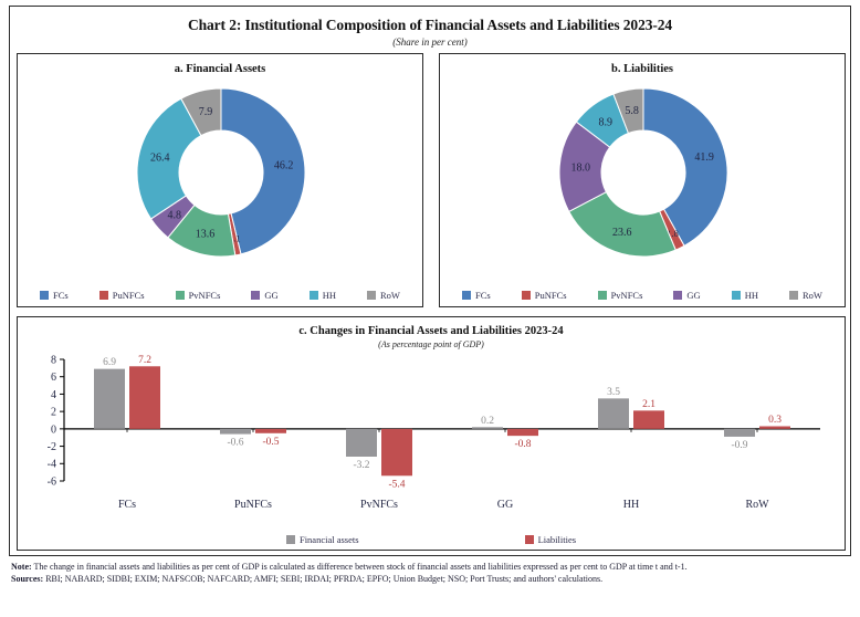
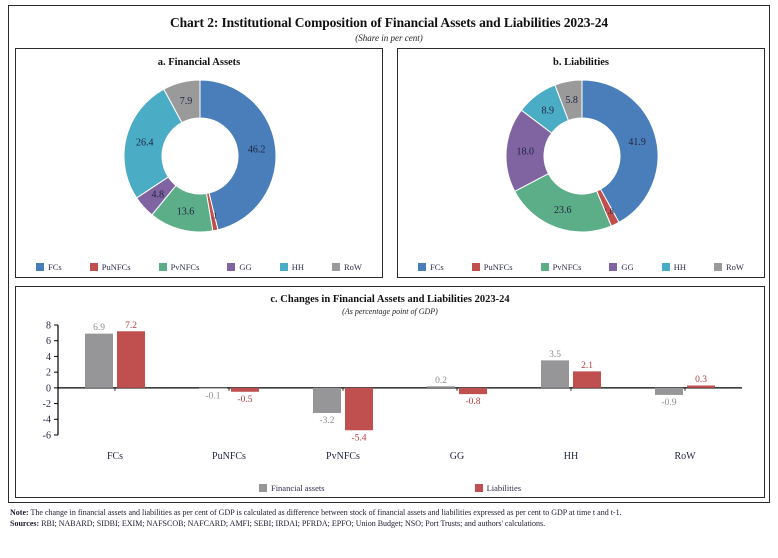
c. Changes in Financial Assets and Liabilities 2023-24/Financial assets/PuNFCs: -0.6 -> -0.1
